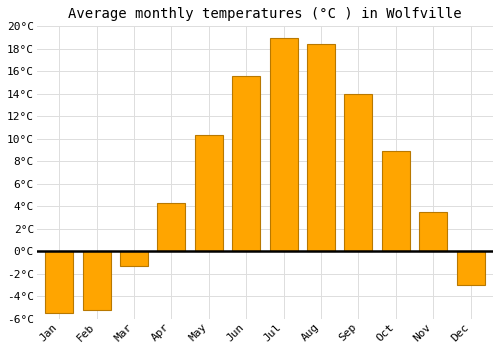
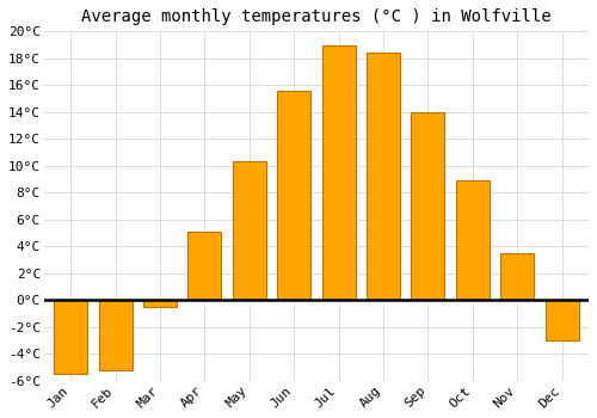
Mar: -1.3°C -> -0.5°C
Apr: 4.3°C -> 5.1°C
